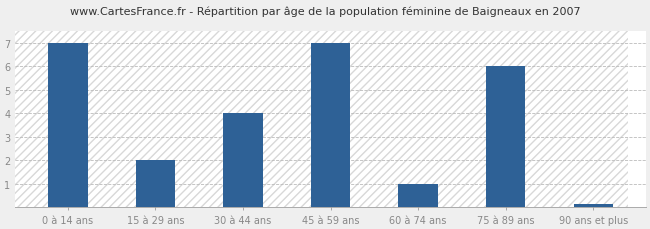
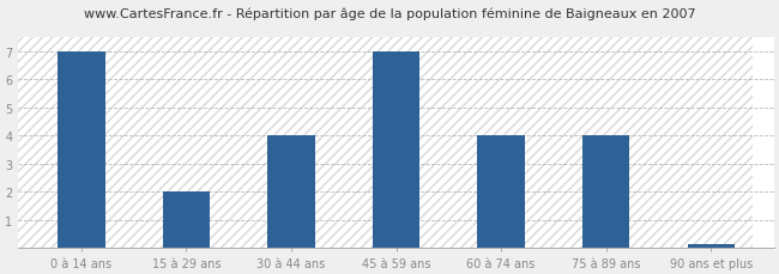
60 à 74 ans: 1.00 -> 4.00
75 à 89 ans: 6.00 -> 4.00
